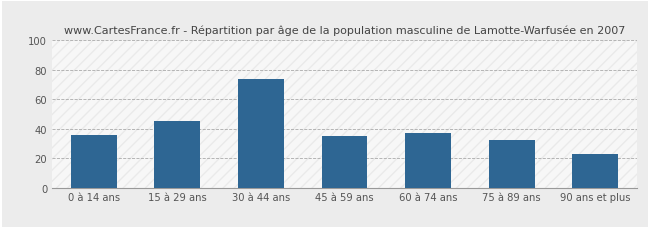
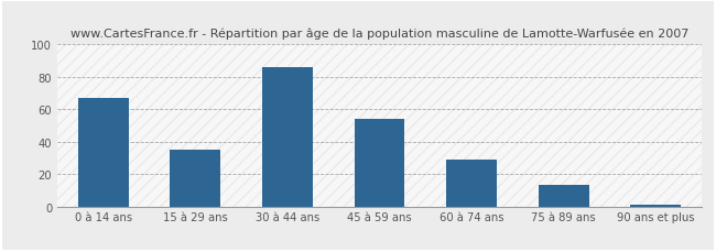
0 à 14 ans: 36 -> 67
15 à 29 ans: 45 -> 35
30 à 44 ans: 74 -> 86
45 à 59 ans: 35 -> 54
60 à 74 ans: 37 -> 29
75 à 89 ans: 32 -> 13
90 ans et plus: 23 -> 1
